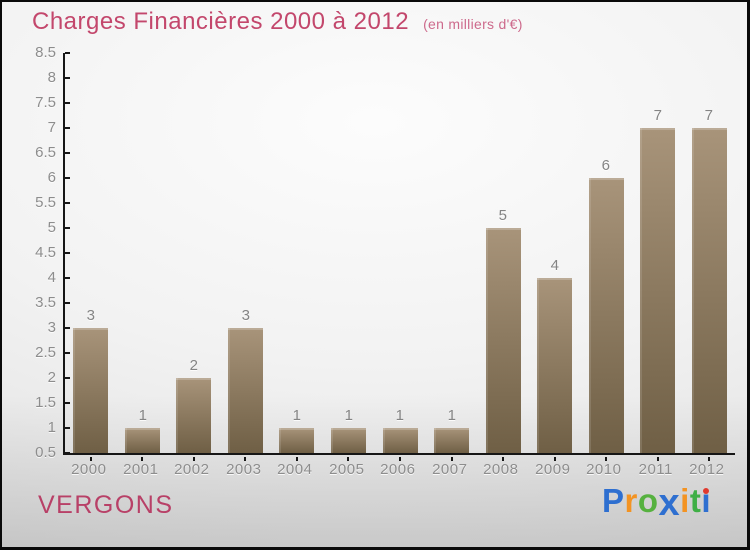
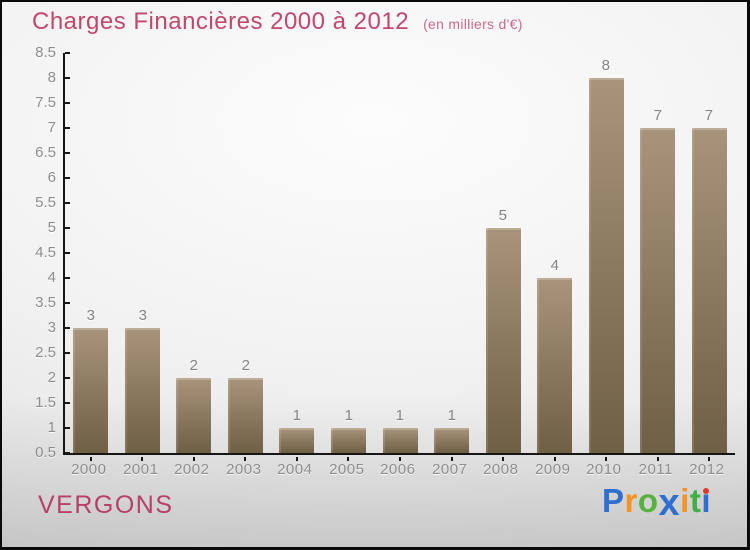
2001: 1 -> 3
2003: 3 -> 2
2010: 6 -> 8
